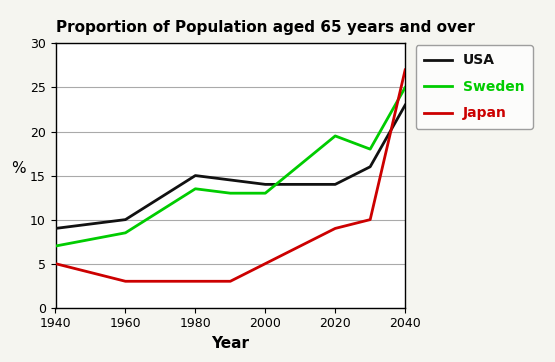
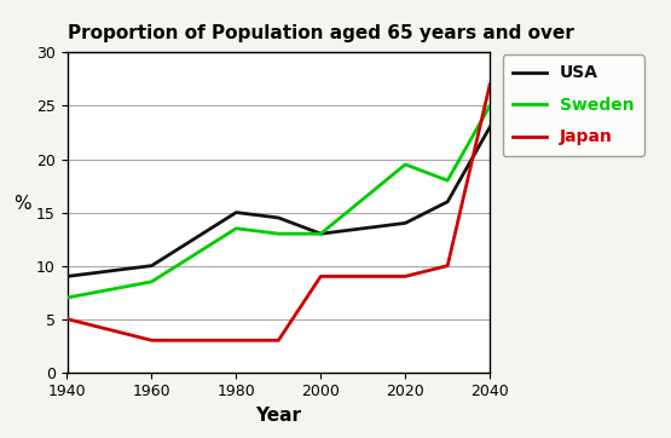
USA/2000: 14.0 -> 13.0
Japan/2000: 5 -> 9
